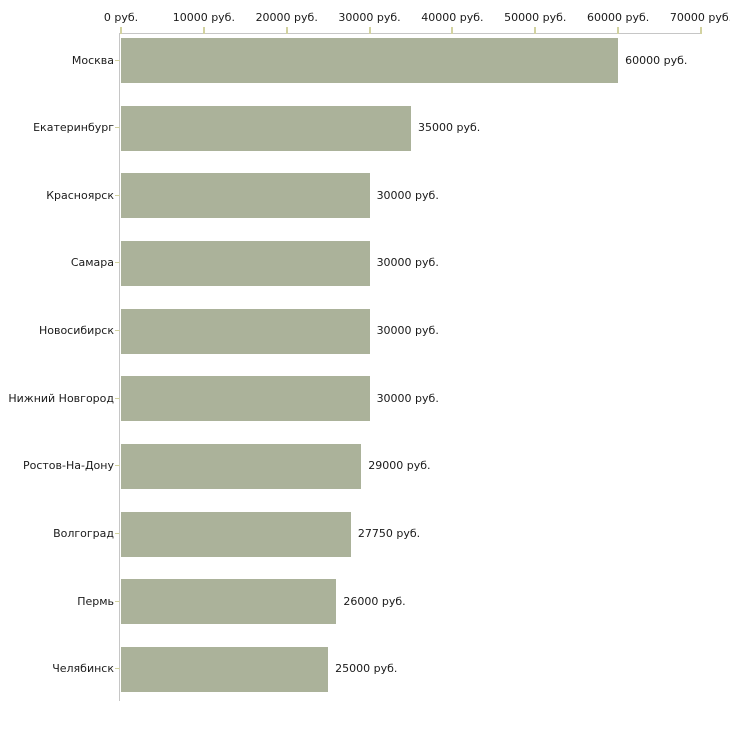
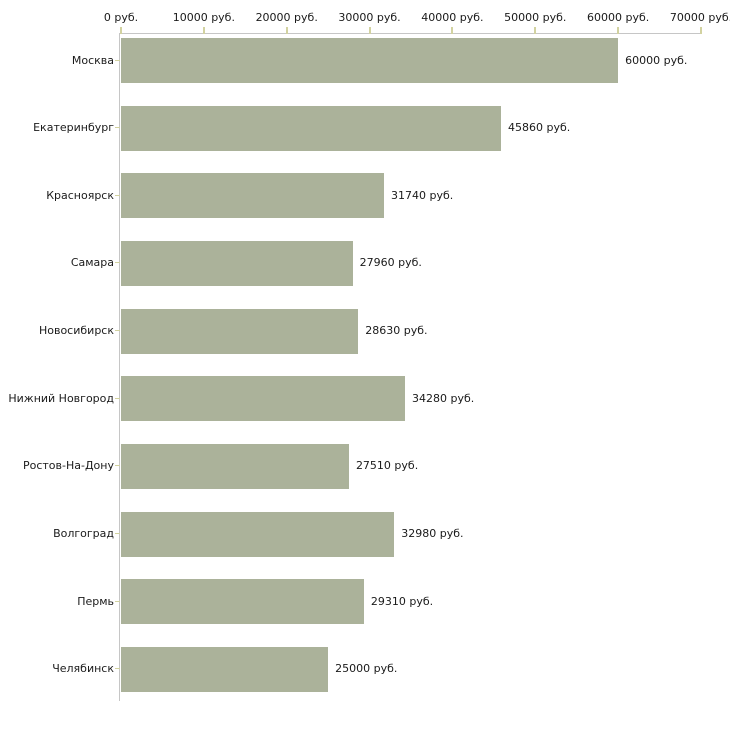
Екатеринбург: 35000 -> 45860
Красноярск: 30000 -> 31740
Самара: 30000 -> 27960
Новосибирск: 30000 -> 28630
Нижний Новгород: 30000 -> 34280
Ростов-На-Дону: 29000 -> 27510
Волгоград: 27750 -> 32980
Пермь: 26000 -> 29310
